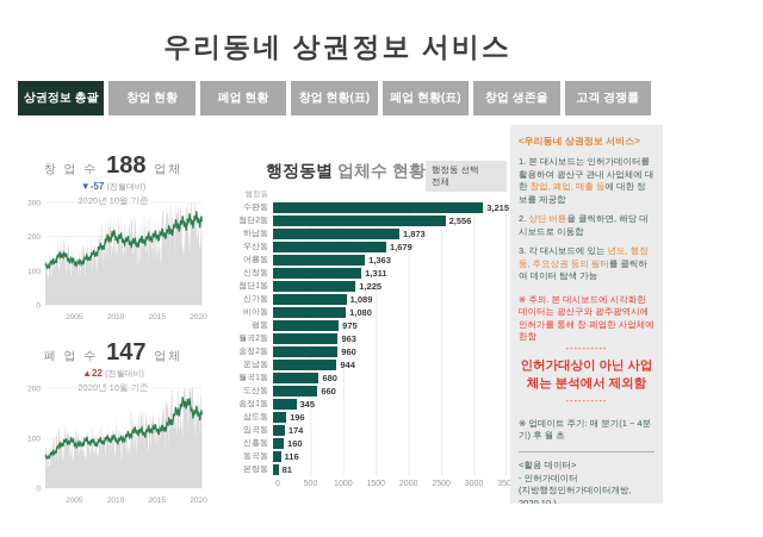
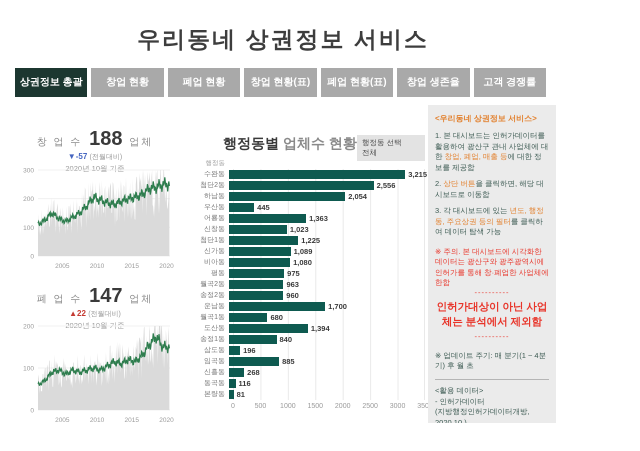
행정동별 업체수 현황/하남동: 1,873 -> 2,054
행정동별 업체수 현황/우산동: 1,679 -> 445
행정동별 업체수 현황/신창동: 1,311 -> 1,023
행정동별 업체수 현황/운남동: 944 -> 1,700
행정동별 업체수 현황/도산동: 660 -> 1,394
행정동별 업체수 현황/송정1동: 345 -> 840
행정동별 업체수 현황/임곡동: 174 -> 885
행정동별 업체수 현황/신흥동: 160 -> 268
